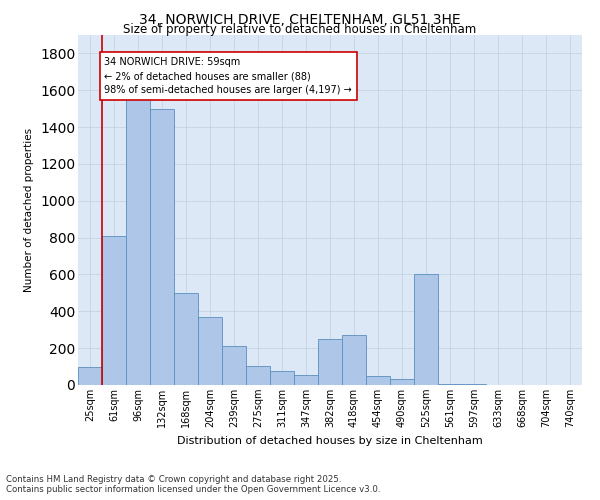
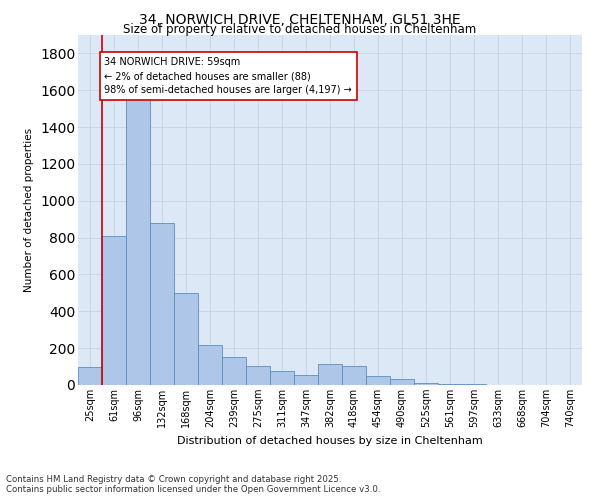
132sqm: 1500 -> 880
204sqm: 370 -> 220
239sqm: 210 -> 150
382sqm: 250 -> 120
418sqm: 270 -> 100
525sqm: 600 -> 10
